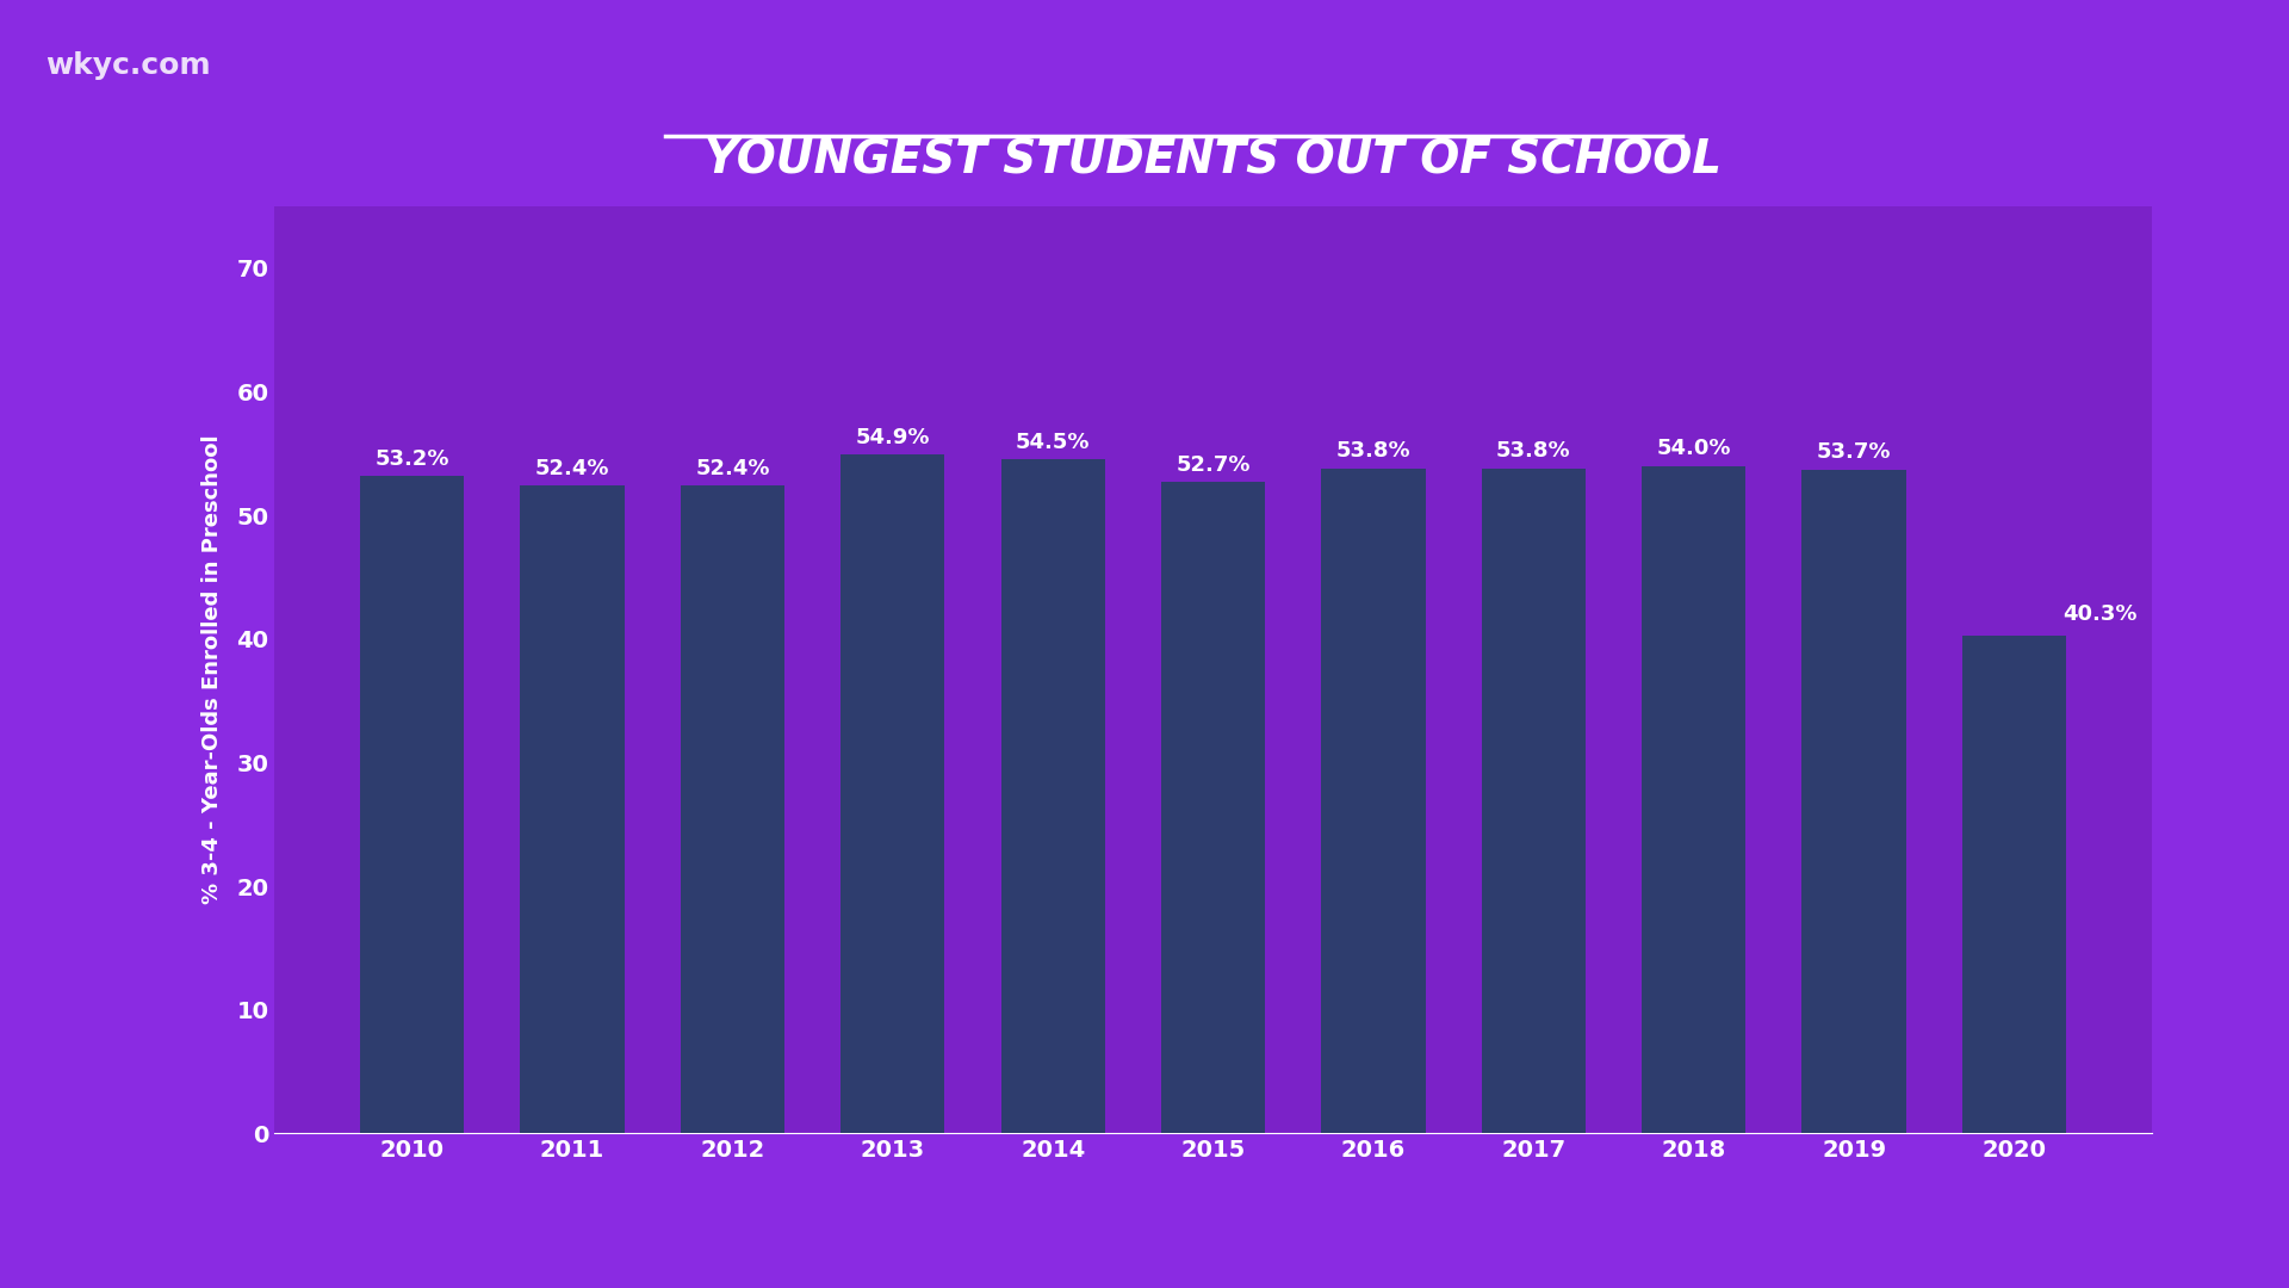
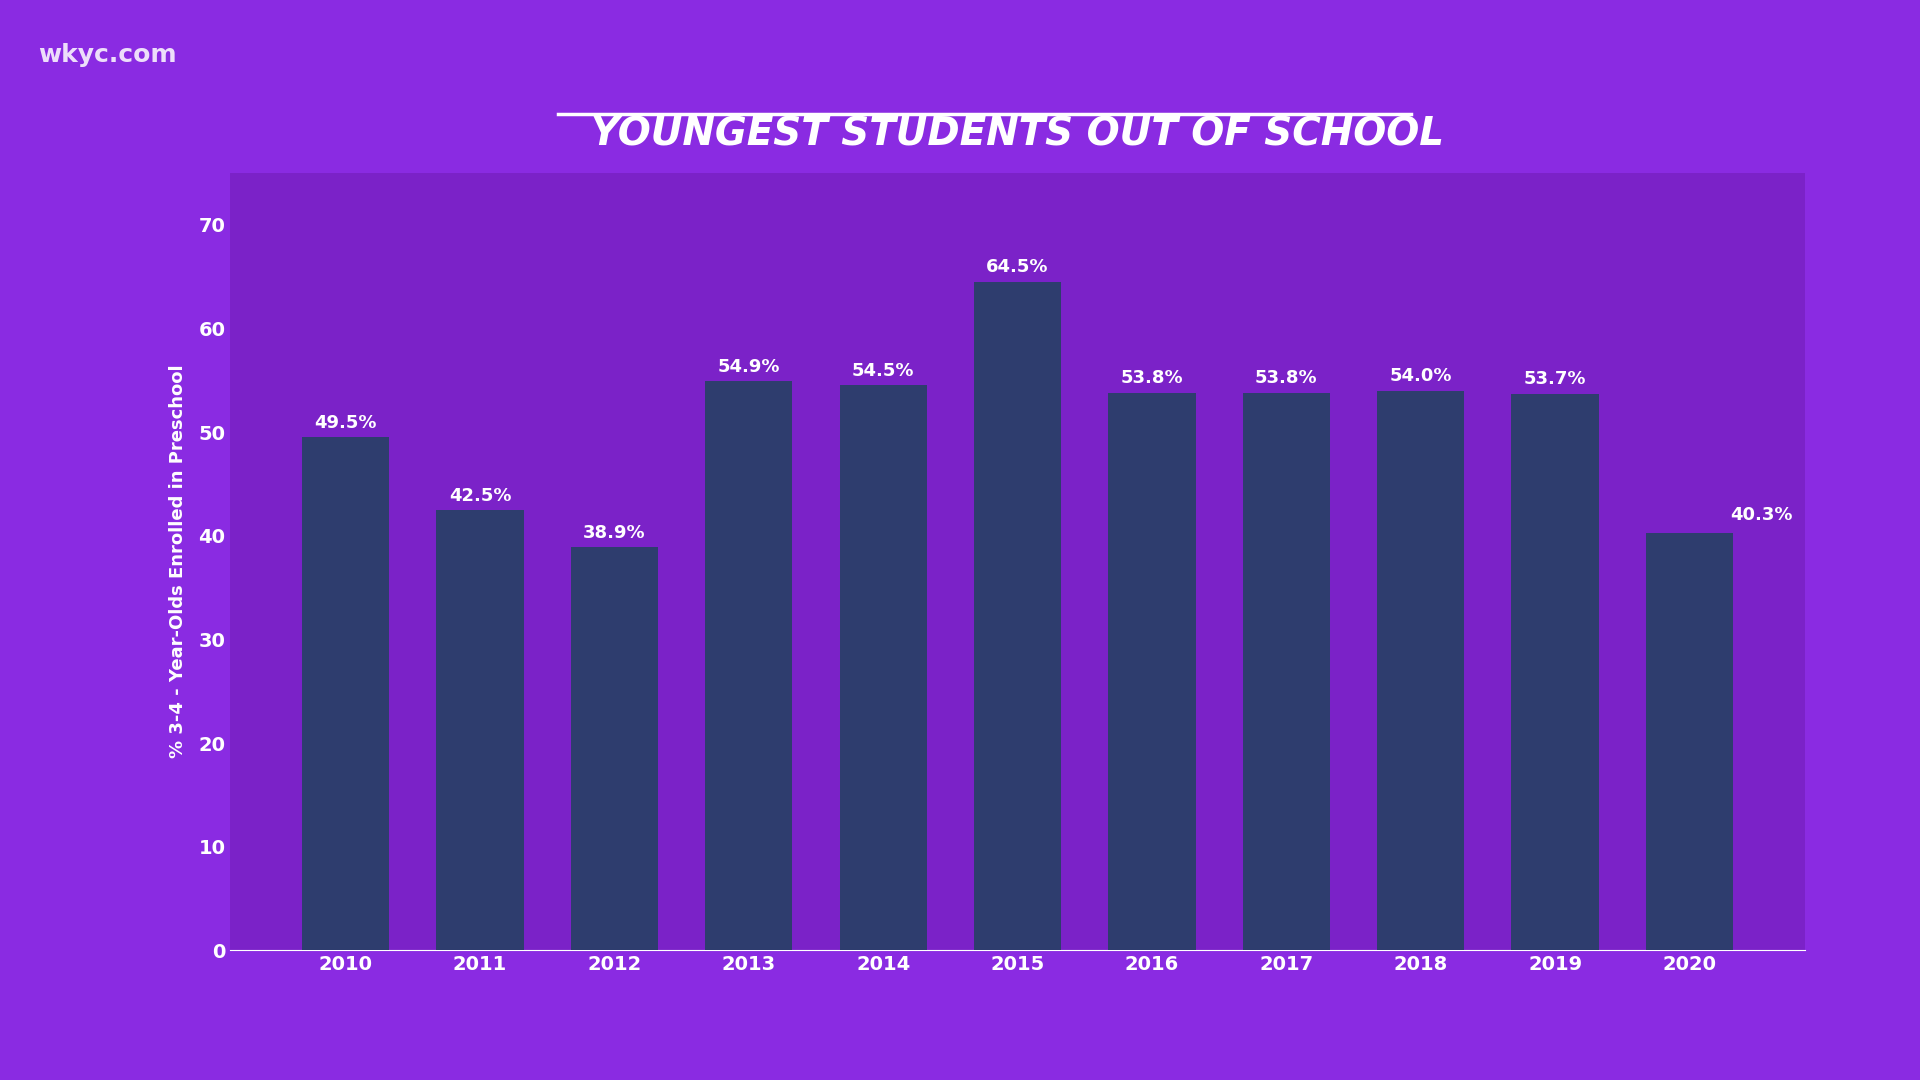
2010: 53.2% -> 49.5%
2011: 52.4% -> 42.5%
2012: 52.4% -> 38.9%
2015: 52.7% -> 64.5%
